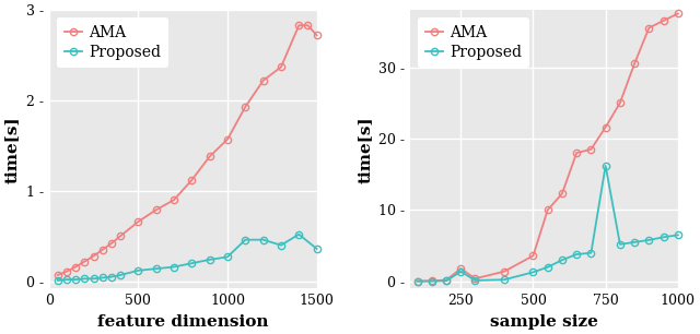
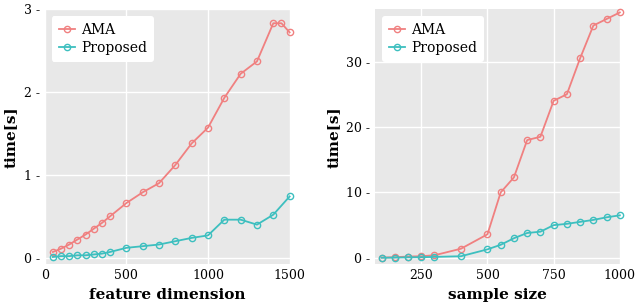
Proposed/1500: 0.36 - -> 0.74 -
AMA/250: 1.8 - -> 0.2 -
Proposed/250: 1.4 - -> 0.1 -
AMA/750: 21.6 - -> 24.0 -
Proposed/750: 16.2 - -> 5.0 -
